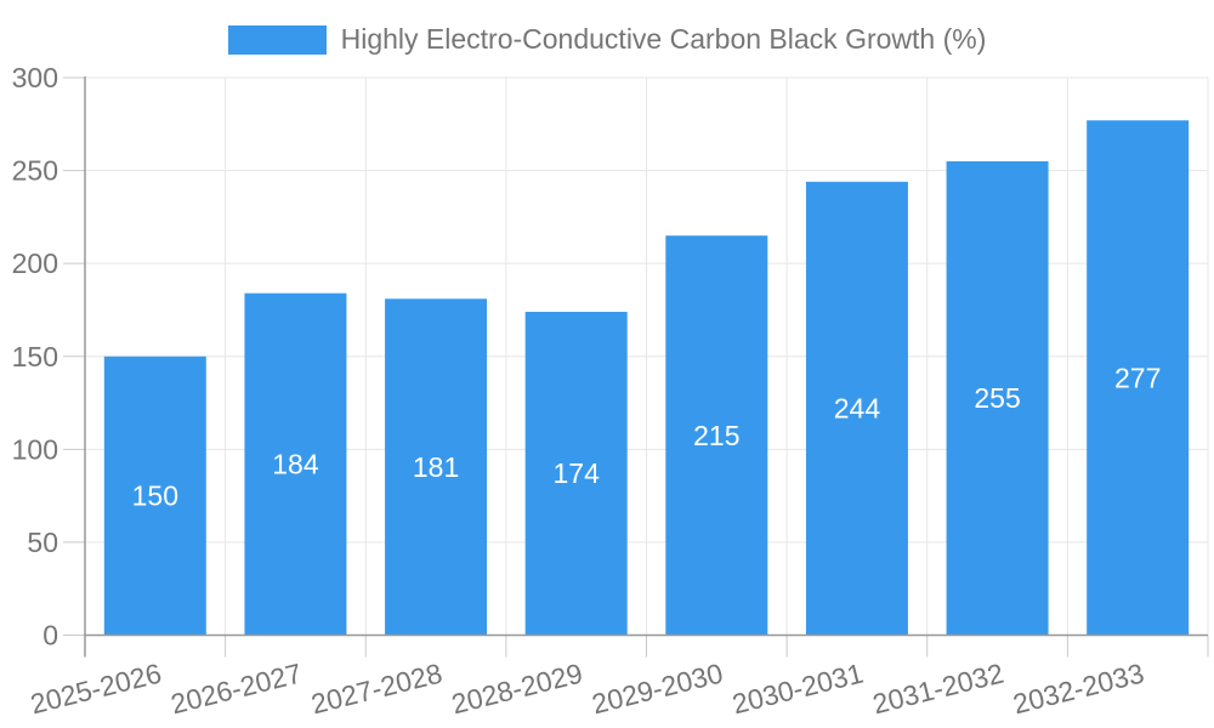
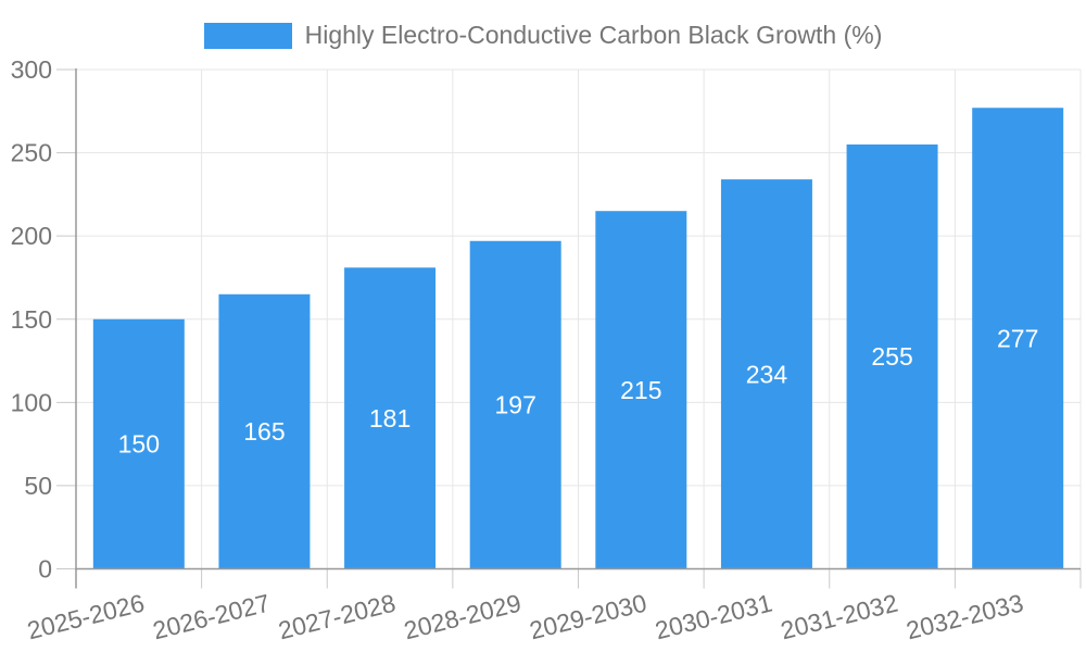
2026-2027: 184 -> 165
2028-2029: 174 -> 197
2030-2031: 244 -> 234
